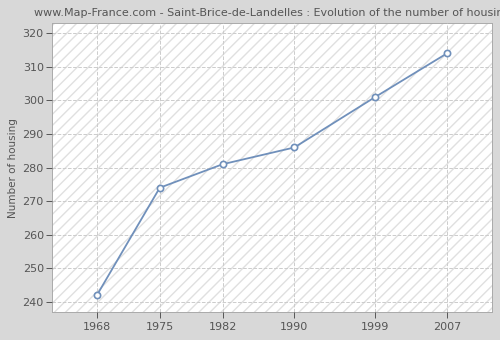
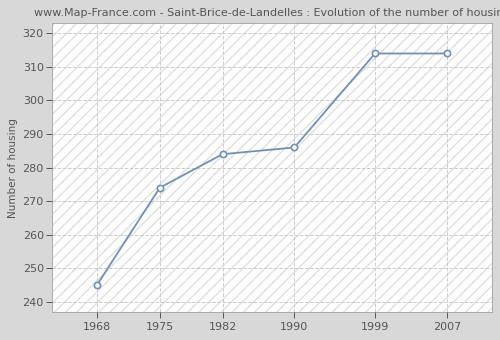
1968: 242 -> 245
1982: 281 -> 284
1999: 301 -> 314
